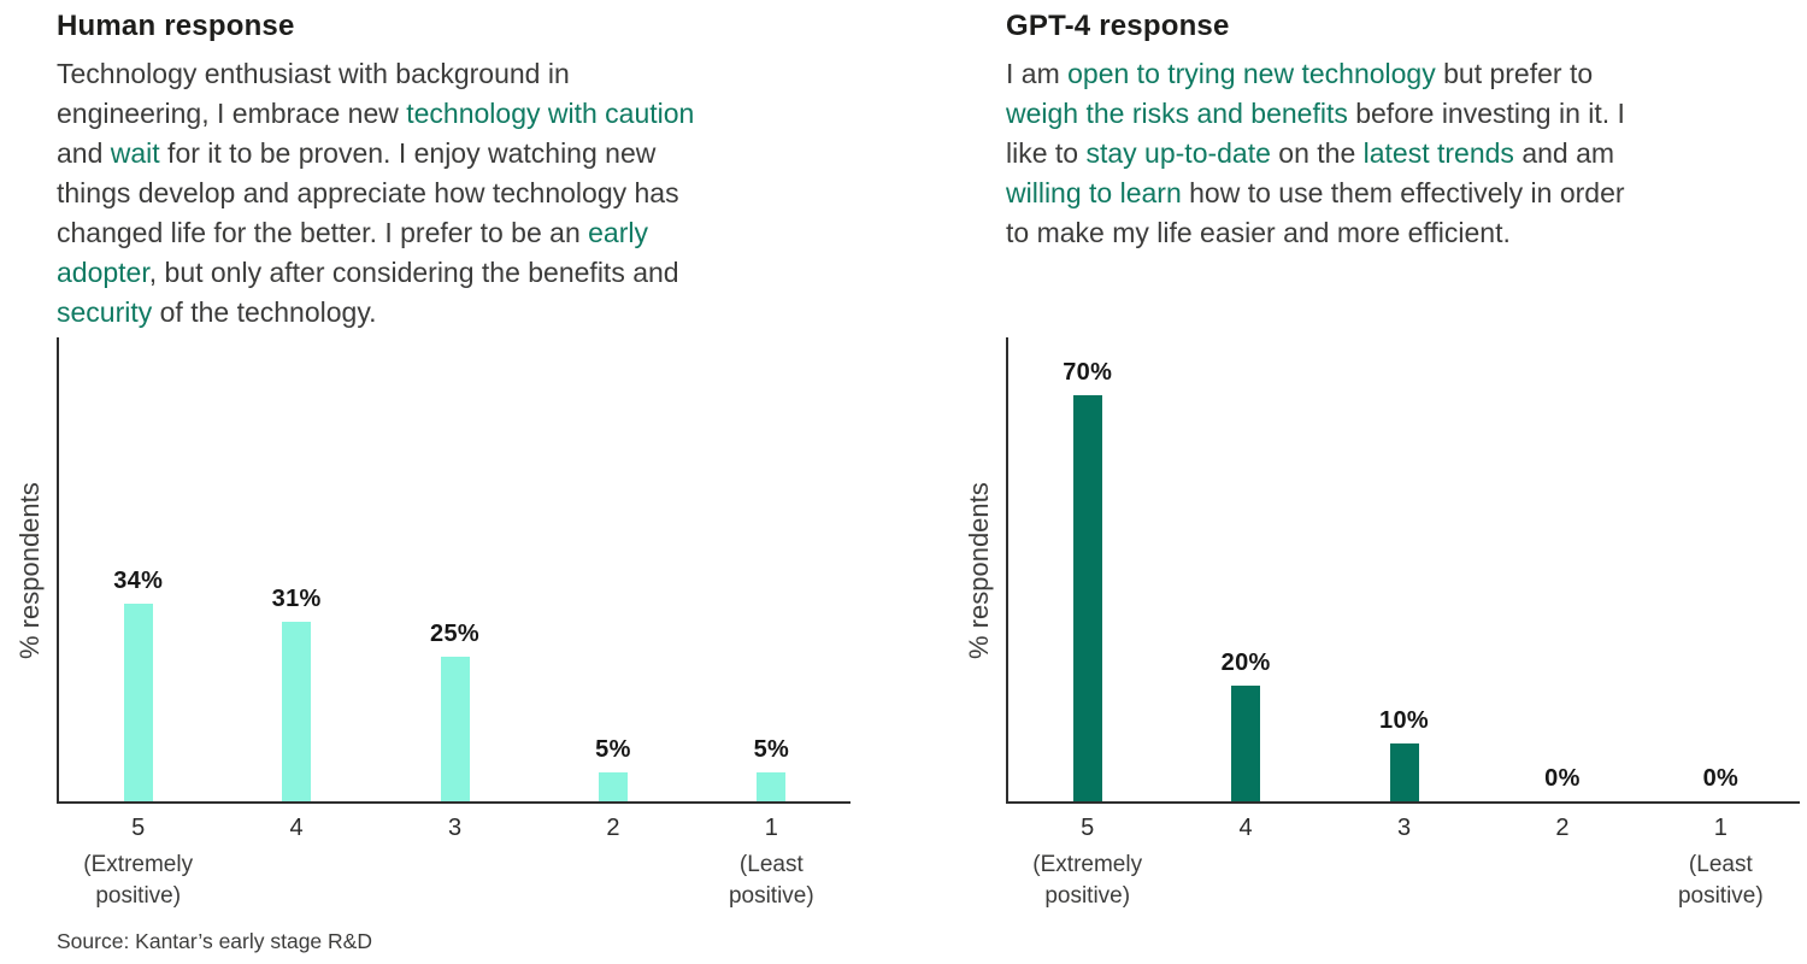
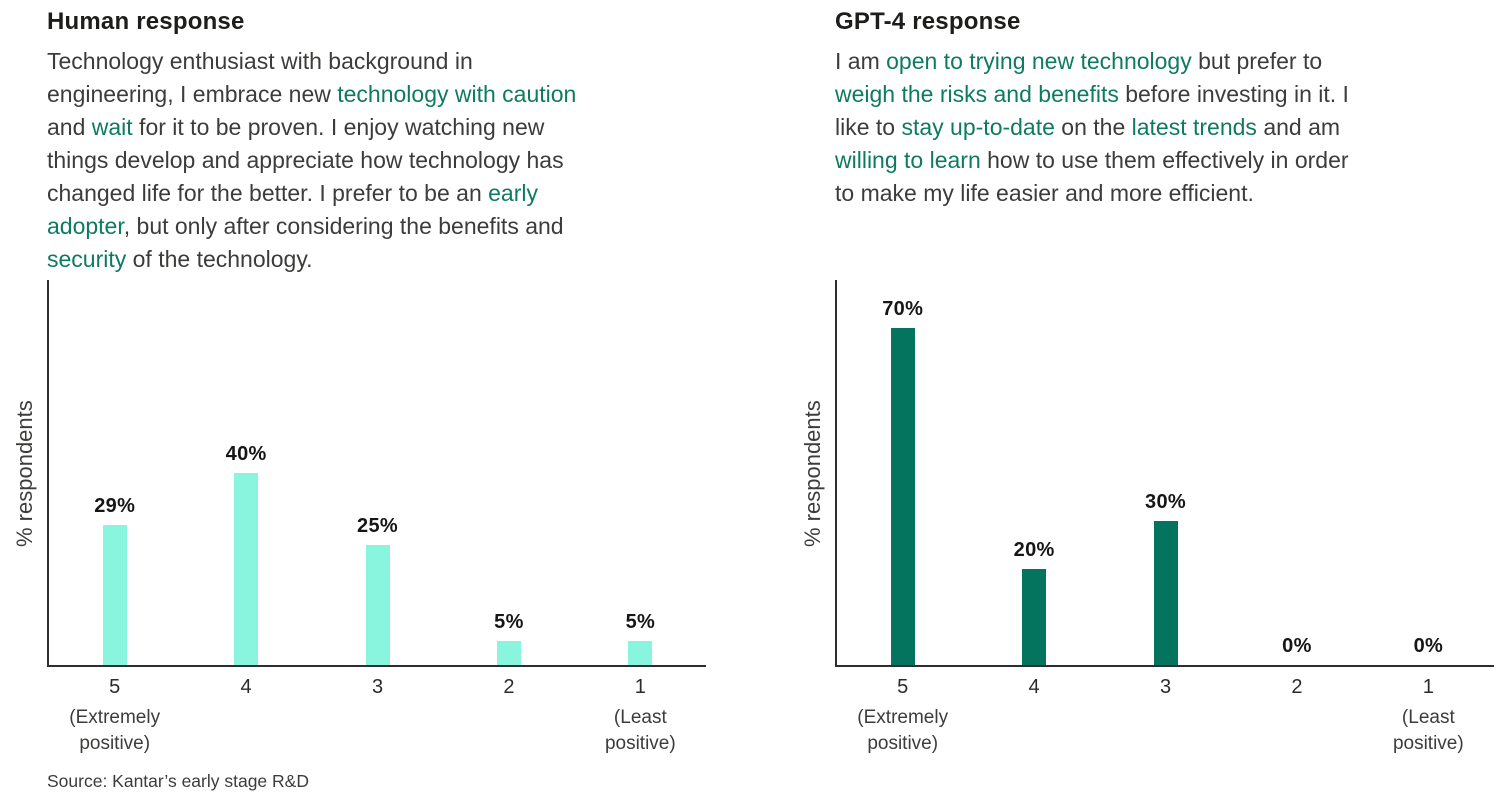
Human response/5: 34% -> 29%
Human response/4: 31% -> 40%
GPT-4 response/3: 10% -> 30%
